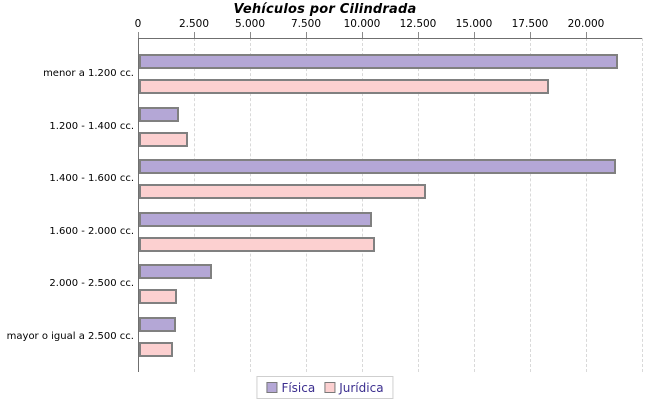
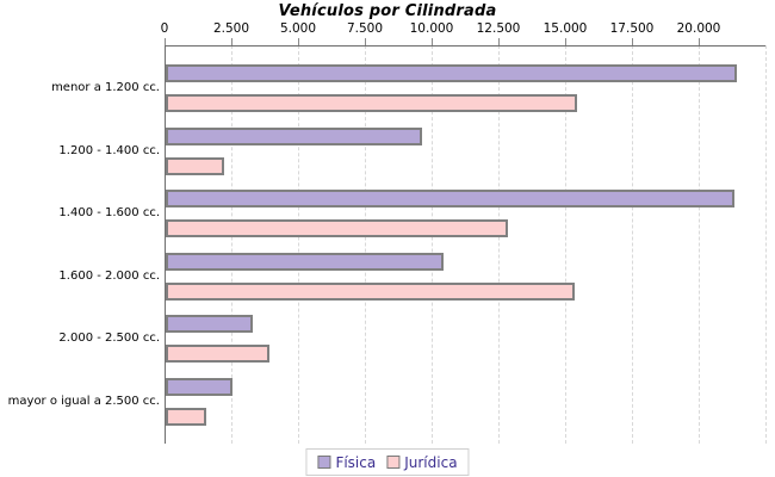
Jurídica/menor a 1.200 cc.: 18300 -> 15400
Física/1.200 - 1.400 cc.: 1800 -> 9600
Jurídica/1.600 - 2.000 cc.: 10600 -> 15300
Jurídica/2.000 - 2.500 cc.: 1700 -> 3900
Física/mayor o igual a 2.500 cc.: 1600 -> 2500
